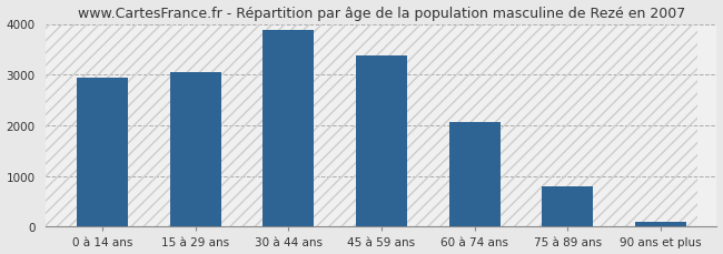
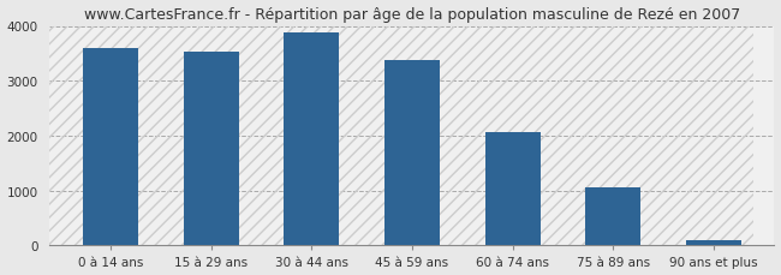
0 à 14 ans: 2950 -> 3600
15 à 29 ans: 3050 -> 3540
75 à 89 ans: 800 -> 1060
